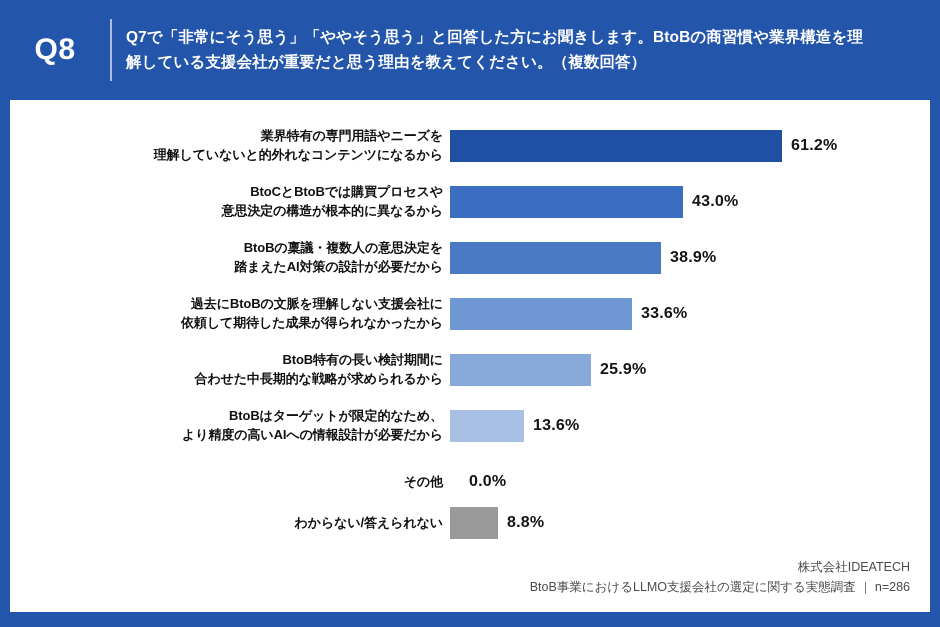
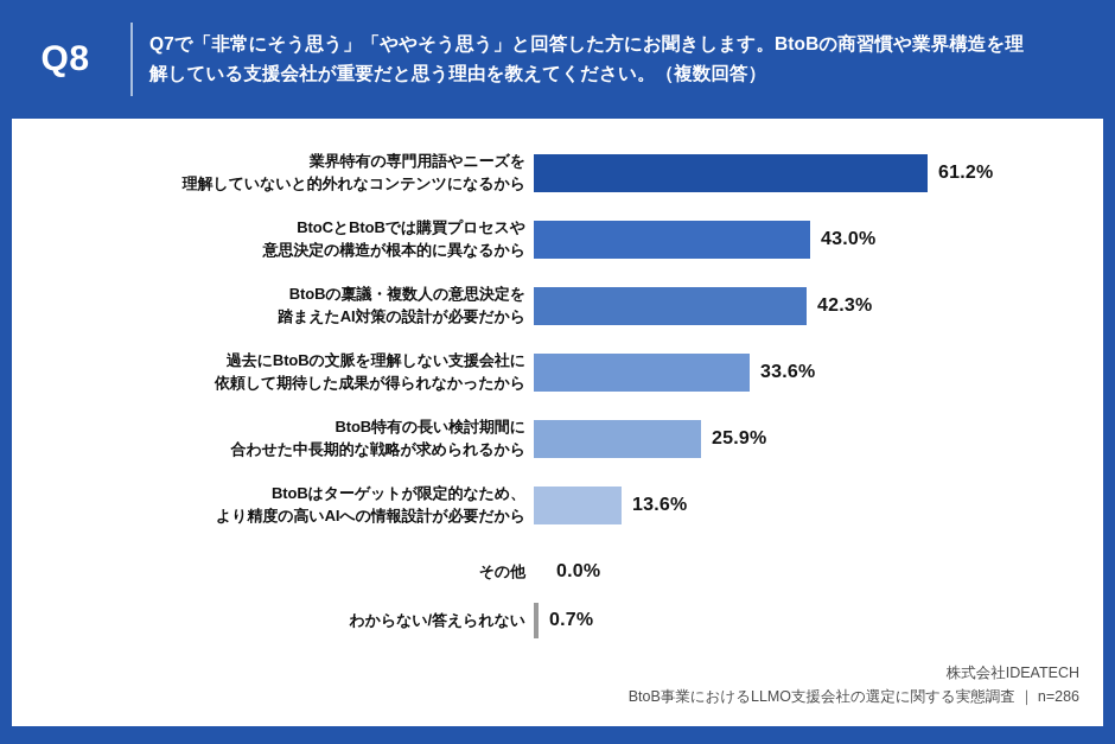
BtoBの稟議・複数人の意思決定を 踏まえたAI対策の設計が必要だから: 38.9% -> 42.3%
わからない/答えられない: 8.8% -> 0.7%
